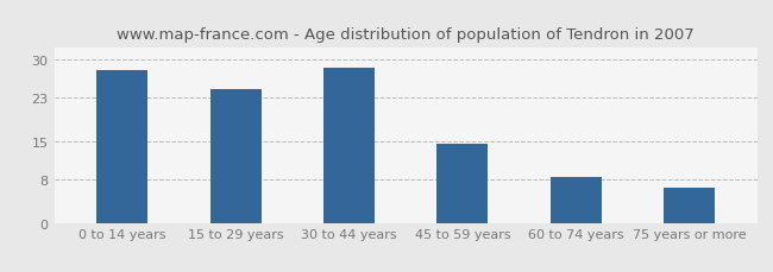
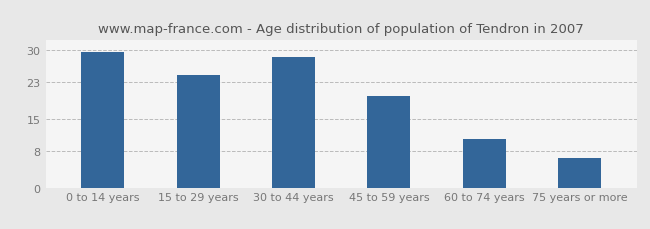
0 to 14 years: 28.0 -> 29.5
45 to 59 years: 14.5 -> 20.0
60 to 74 years: 8.5 -> 10.5
